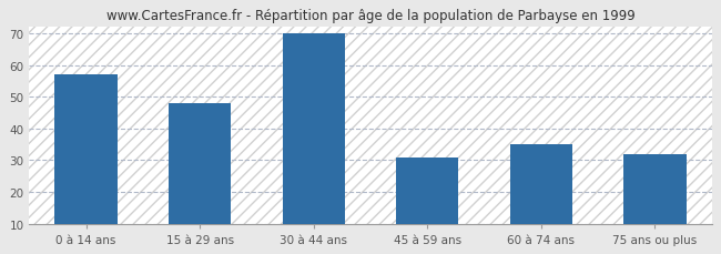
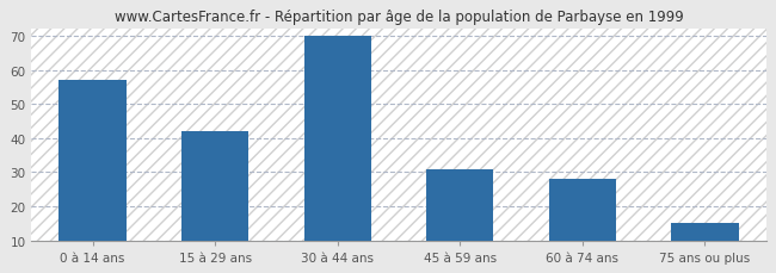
15 à 29 ans: 48 -> 42
60 à 74 ans: 35 -> 28
75 ans ou plus: 32 -> 15
